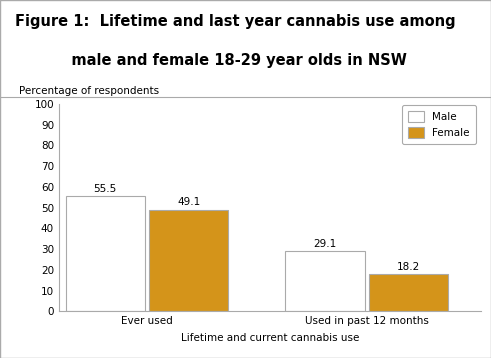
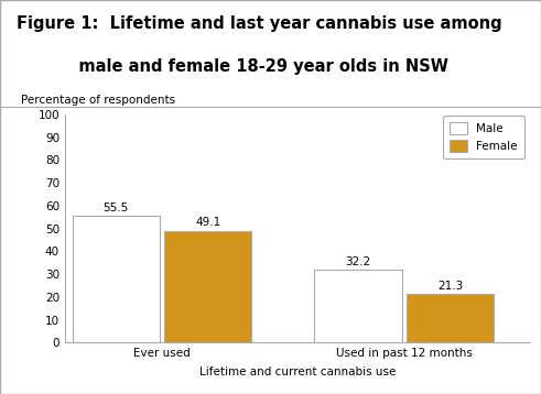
Male/Used in past 12 months: 29.1 -> 32.2
Female/Used in past 12 months: 18.2 -> 21.3
